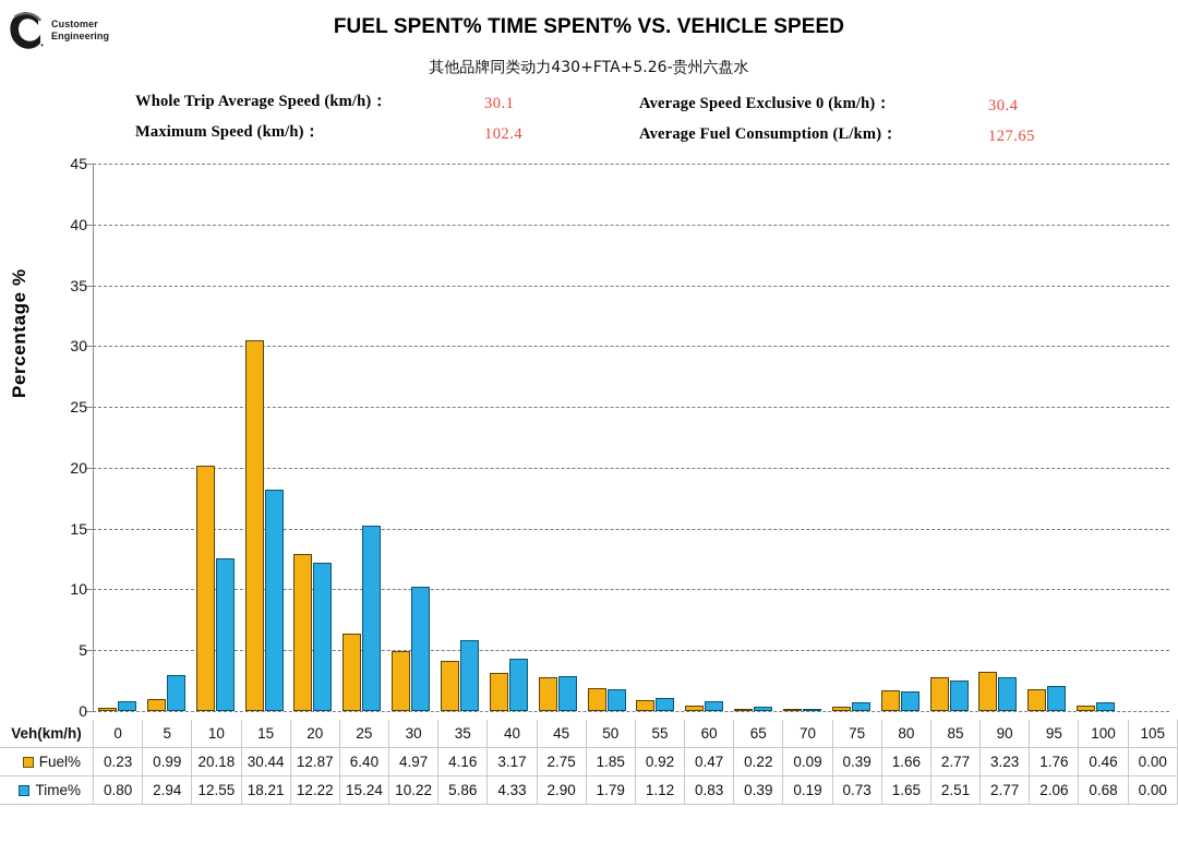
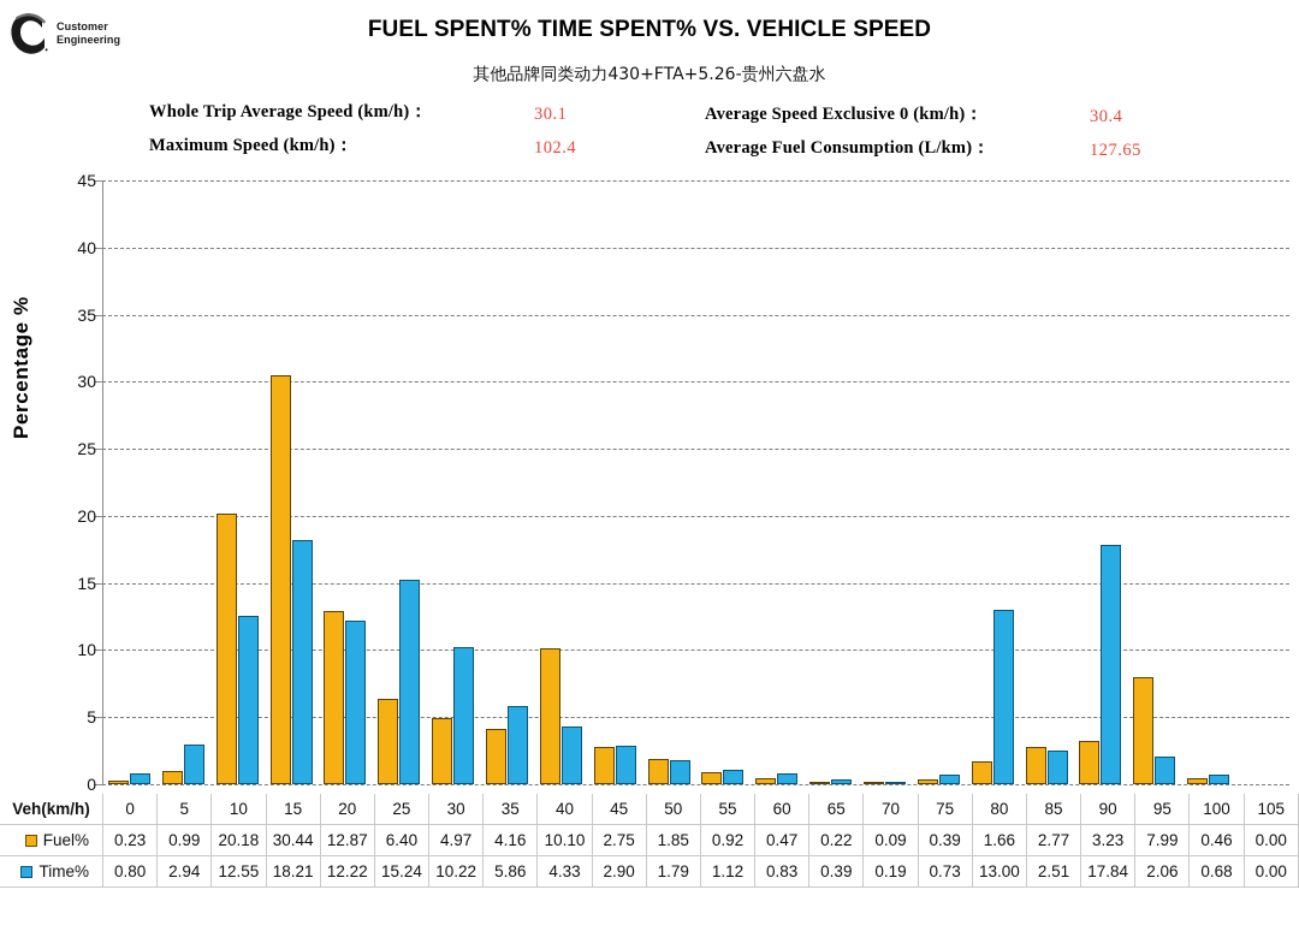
Fuel%/40: 3.17 -> 10.10
Time%/80: 1.65 -> 13.00
Time%/90: 2.77 -> 17.84
Fuel%/95: 1.76 -> 7.99
